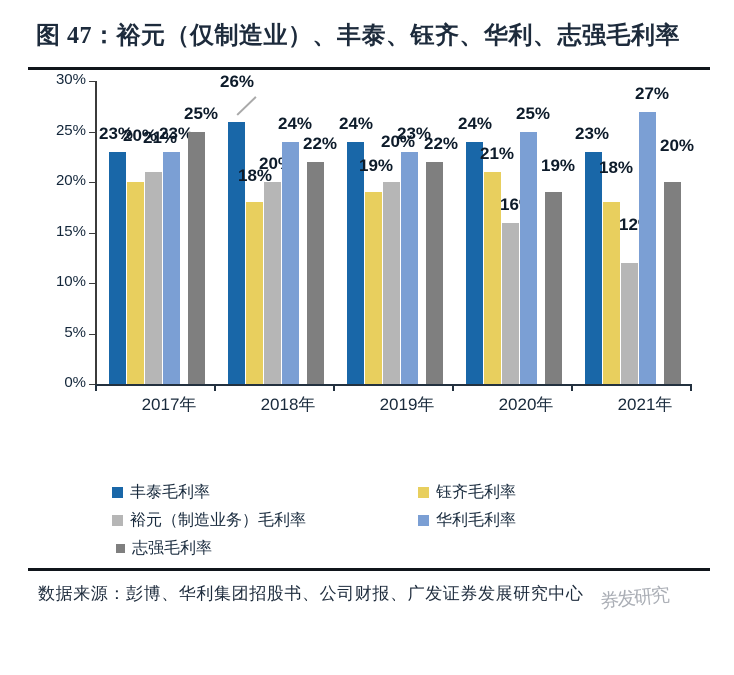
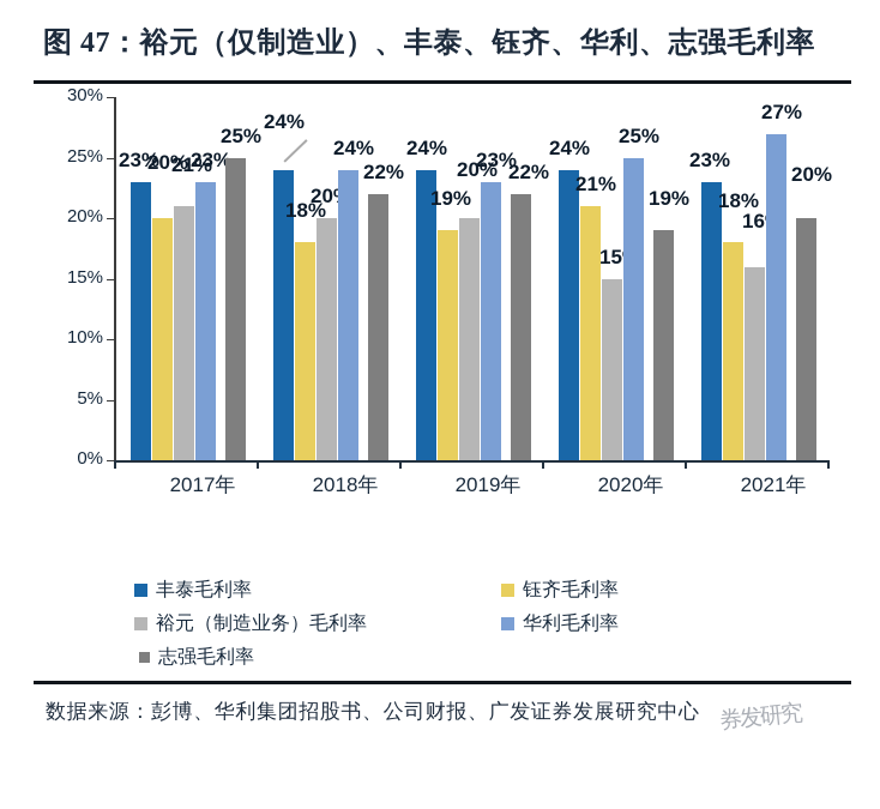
丰泰毛利率/2018年: 26% -> 24%
裕元（制造业务）毛利率/2020年: 16% -> 15%
裕元（制造业务）毛利率/2021年: 12% -> 16%
